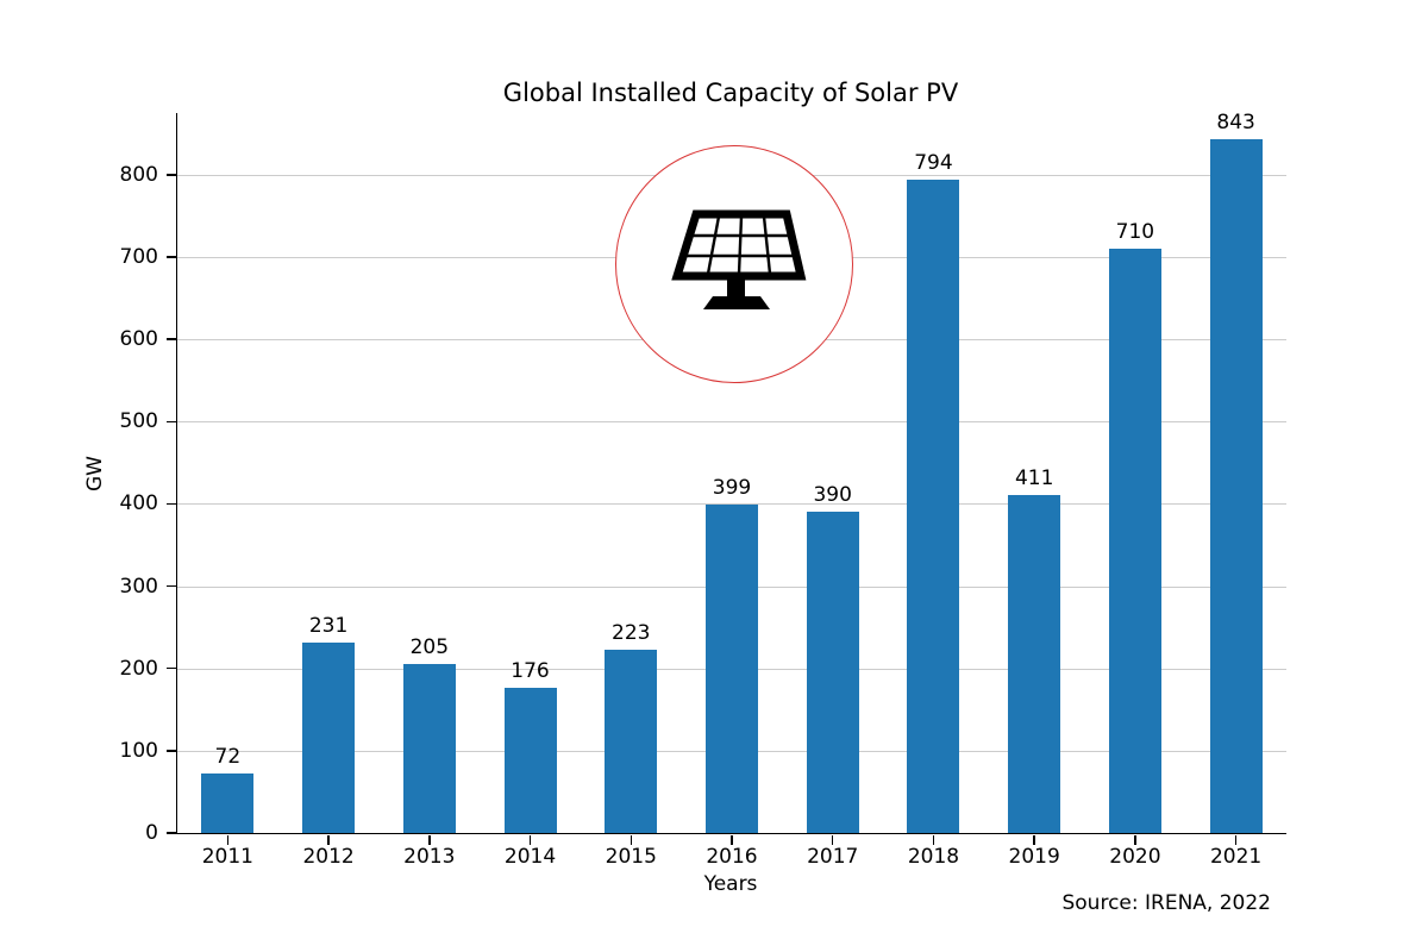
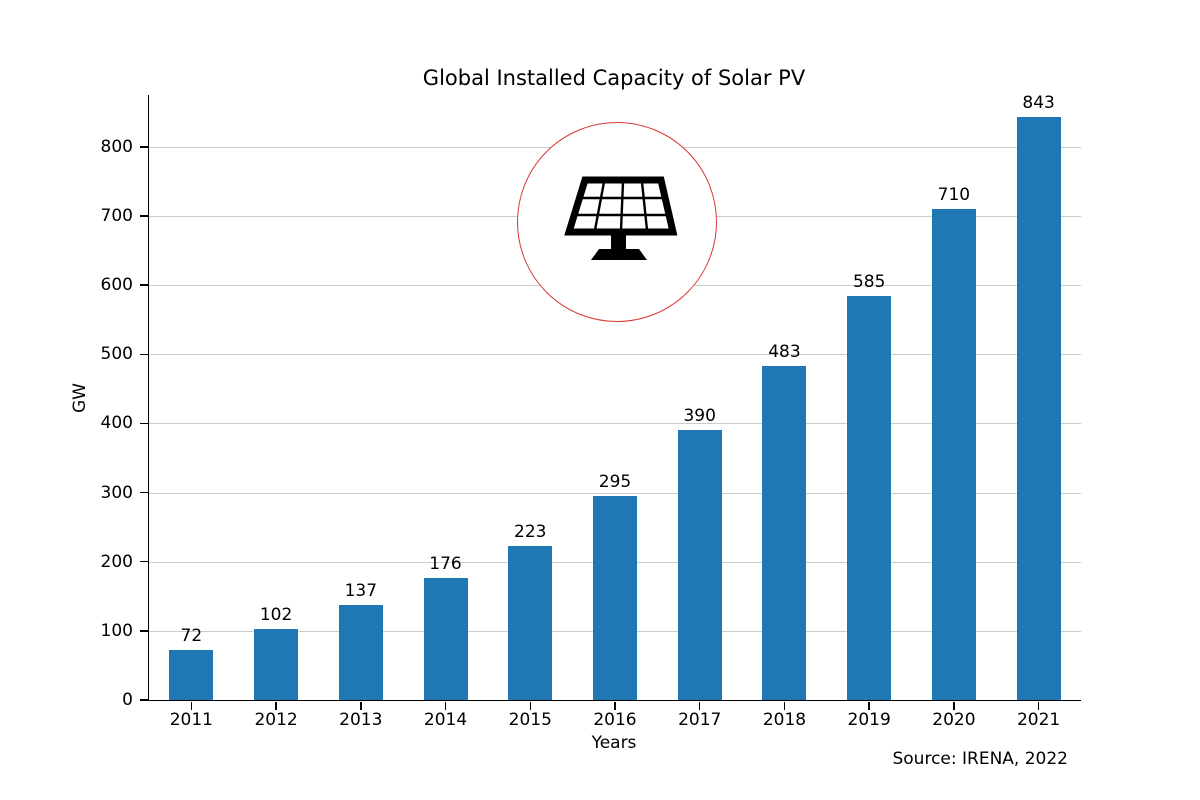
2012: 231 -> 102
2013: 205 -> 137
2016: 399 -> 295
2018: 794 -> 483
2019: 411 -> 585
